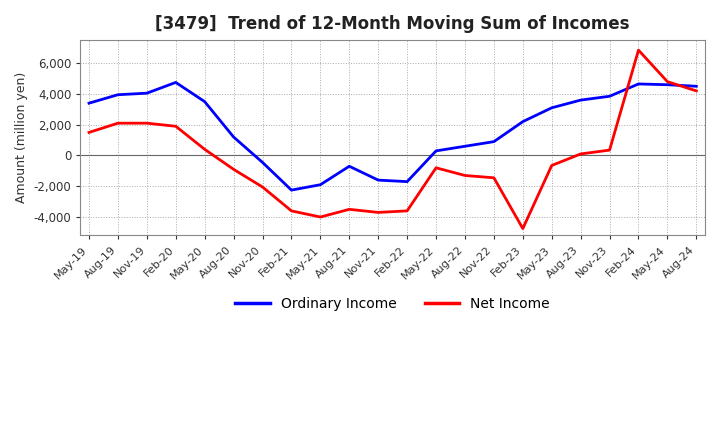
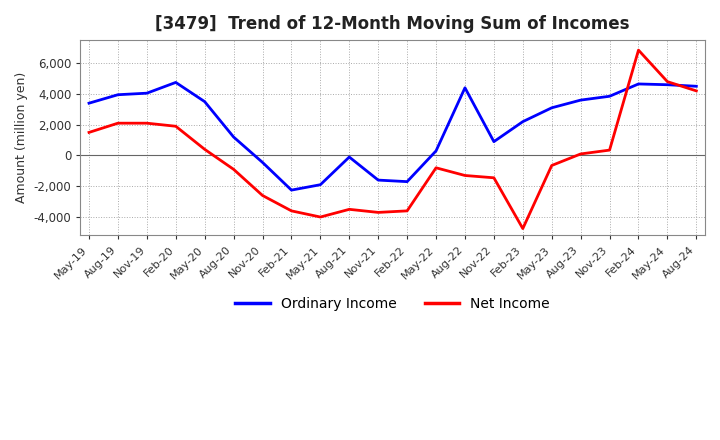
Net Income/Nov-20: -2,000 -> -2,600
Ordinary Income/Aug-21: -700 -> -100
Ordinary Income/Aug-22: 600 -> 4,400
